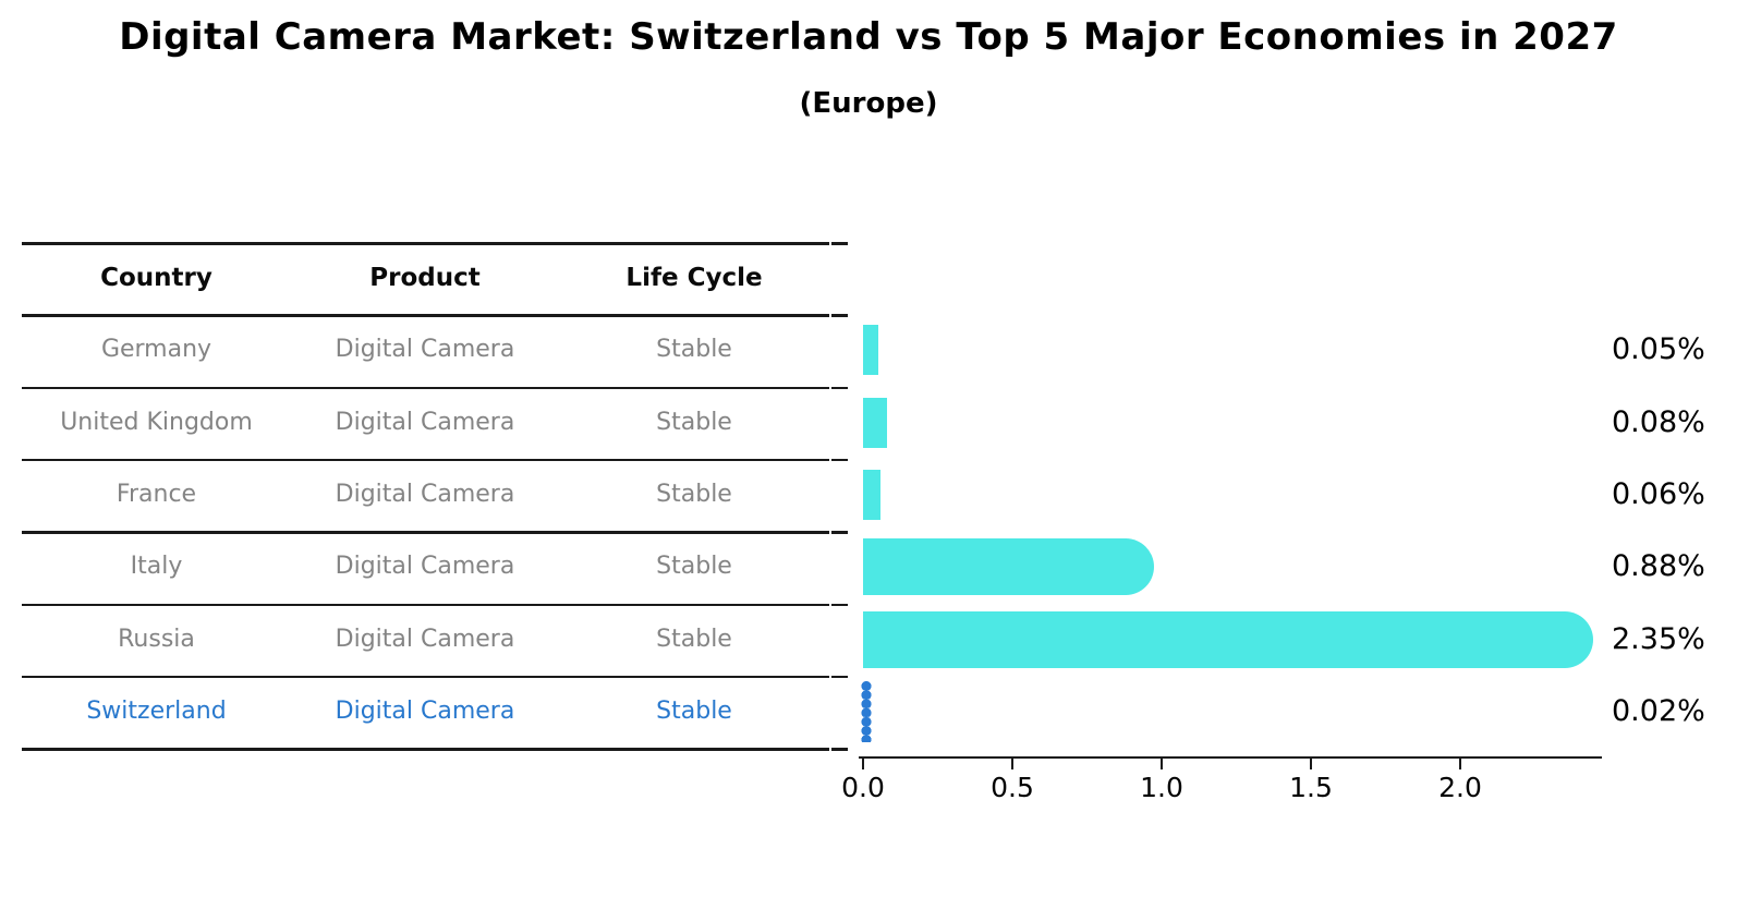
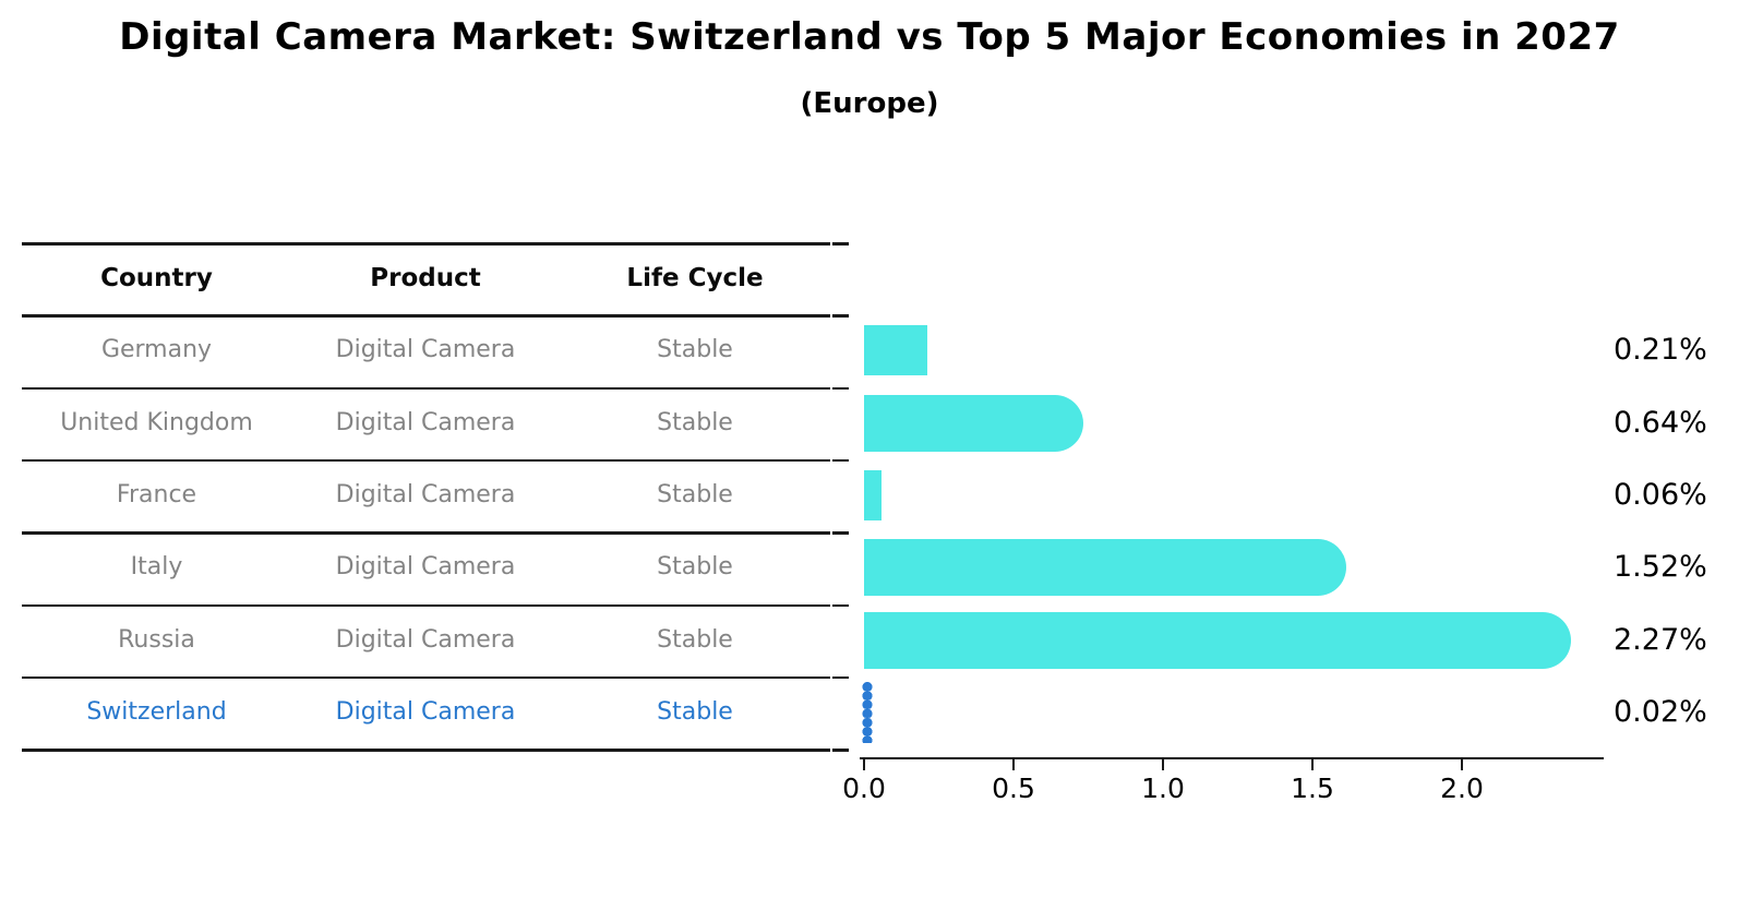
Germany: 0.05% -> 0.21%
United Kingdom: 0.08% -> 0.64%
Italy: 0.88% -> 1.52%
Russia: 2.35% -> 2.27%
